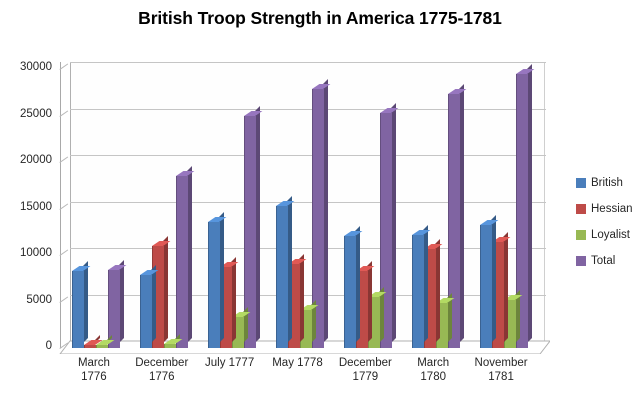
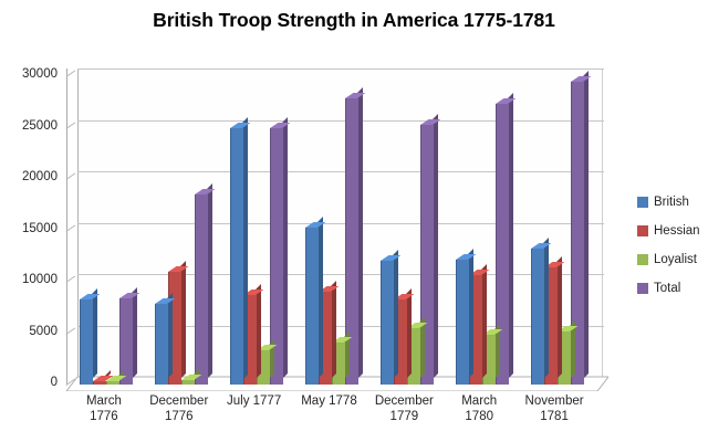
British/July 1777: 14000 -> 25000
